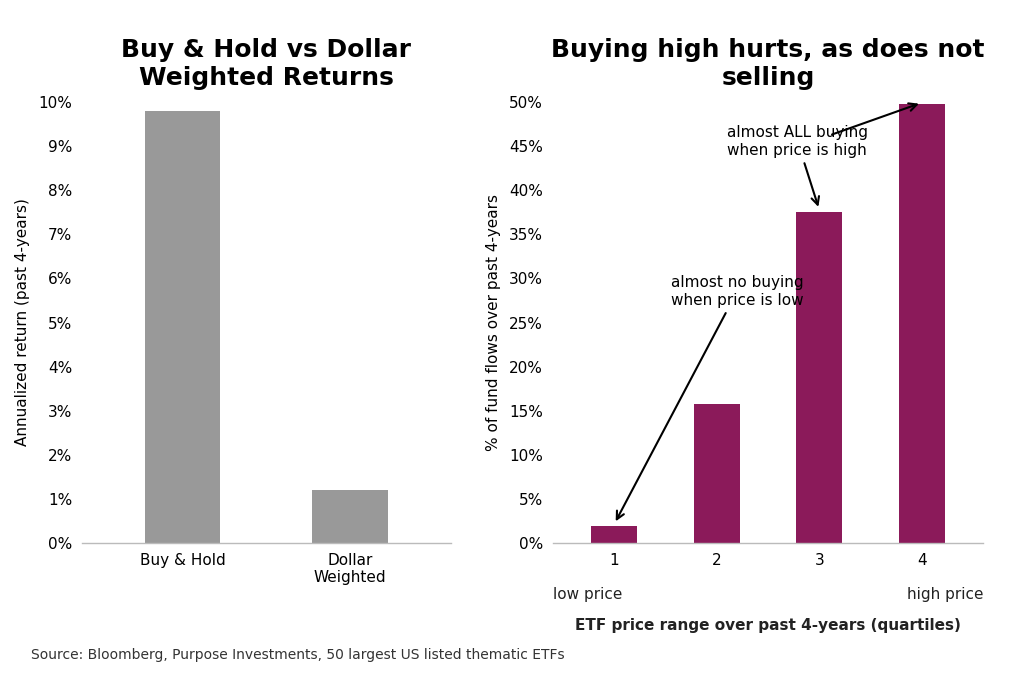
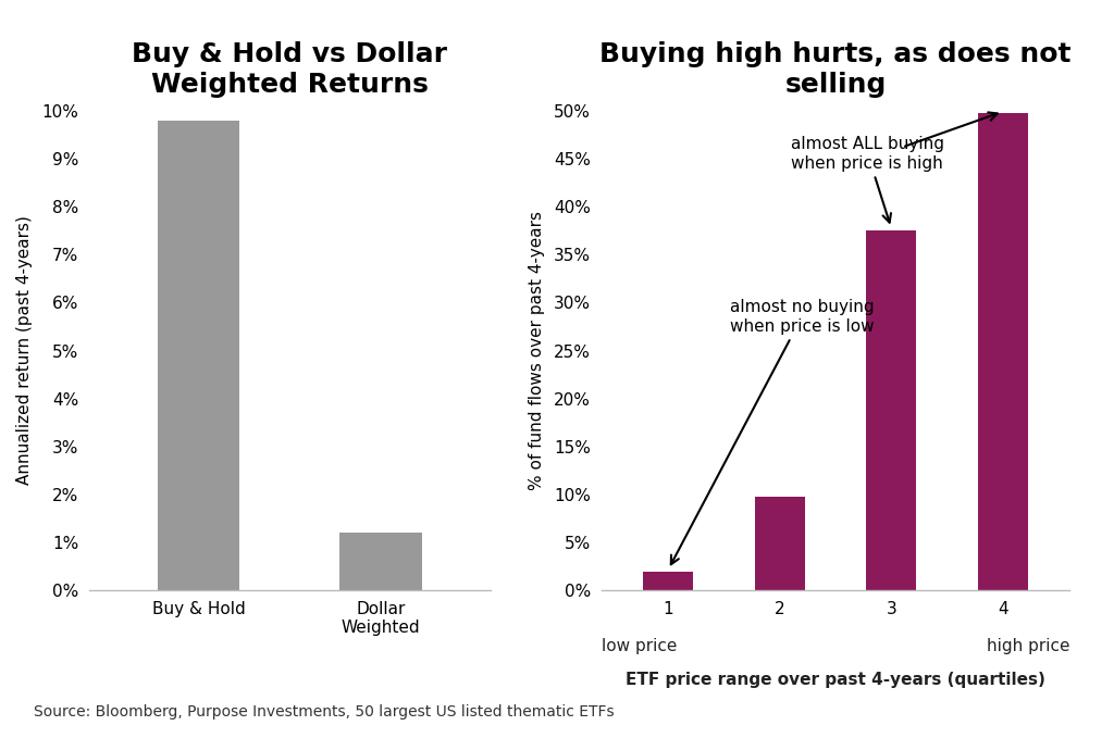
Buying high hurts, as does not selling/2: 15.8% -> 9.8%
